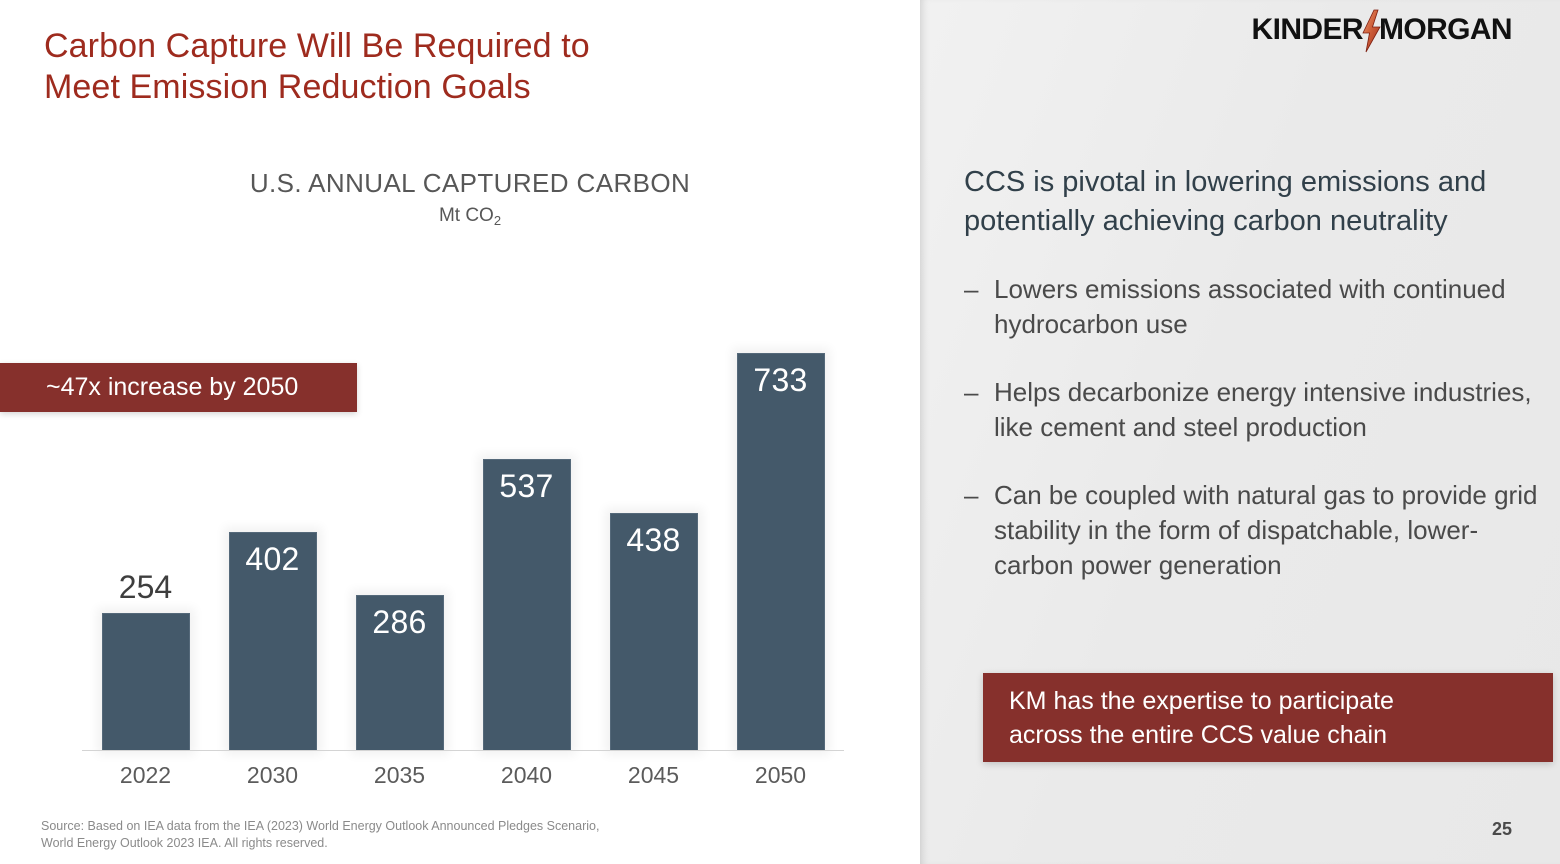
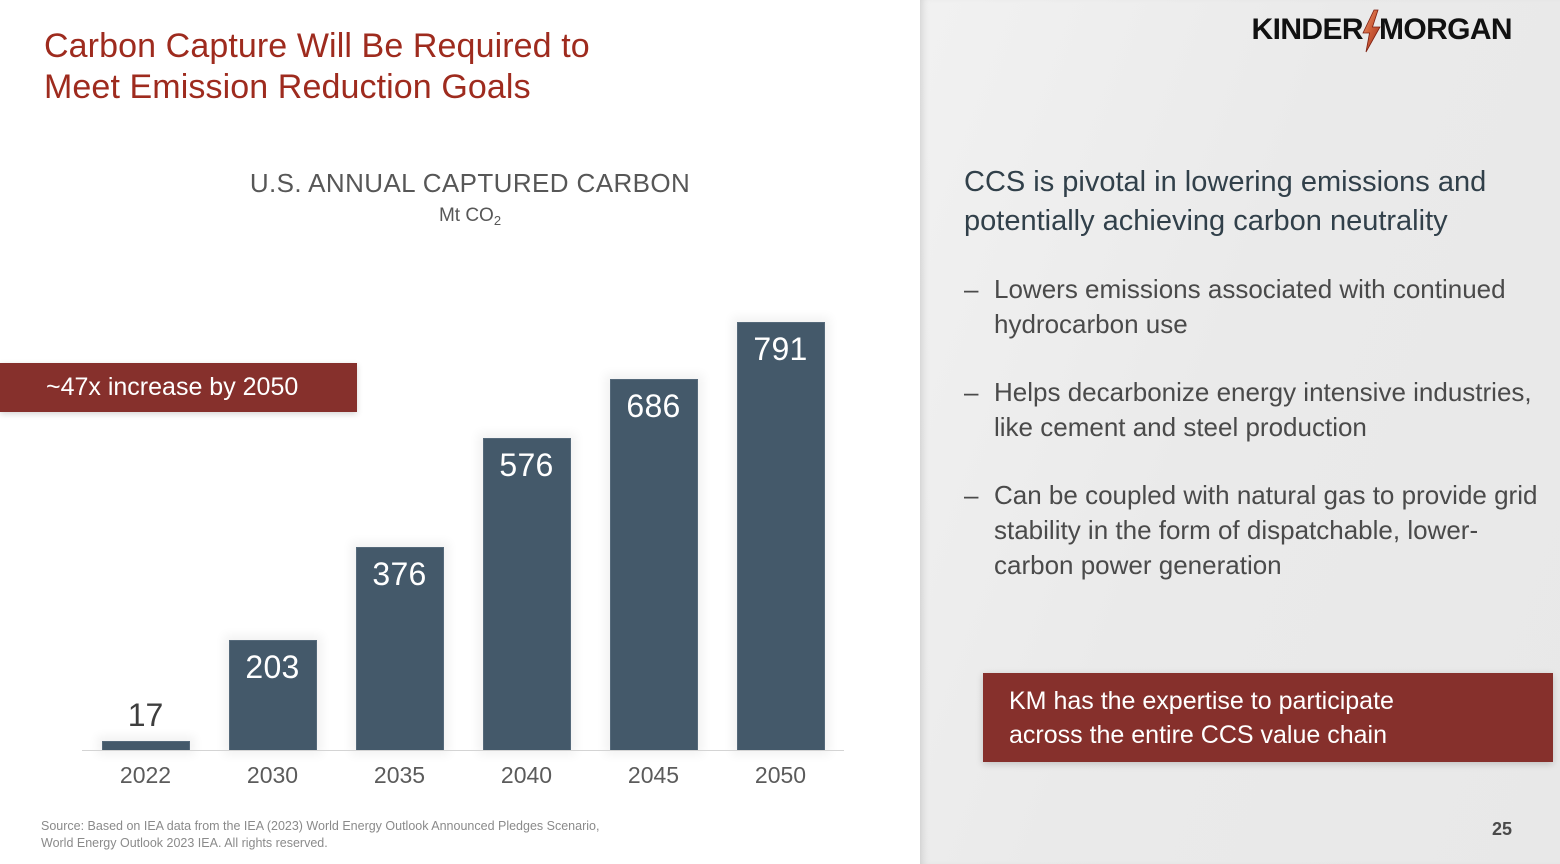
2022: 254 -> 17
2030: 402 -> 203
2035: 286 -> 376
2040: 537 -> 576
2045: 438 -> 686
2050: 733 -> 791
